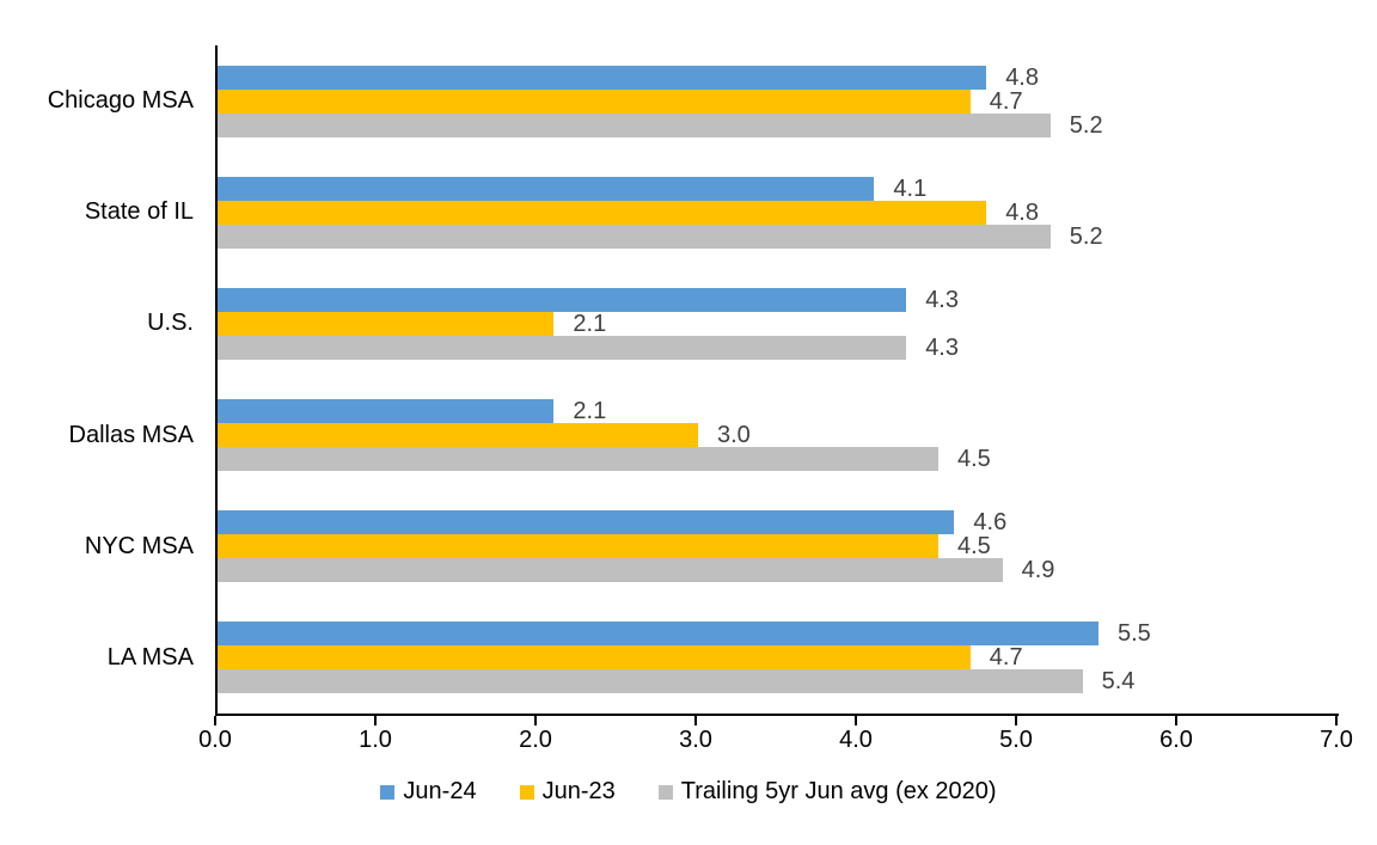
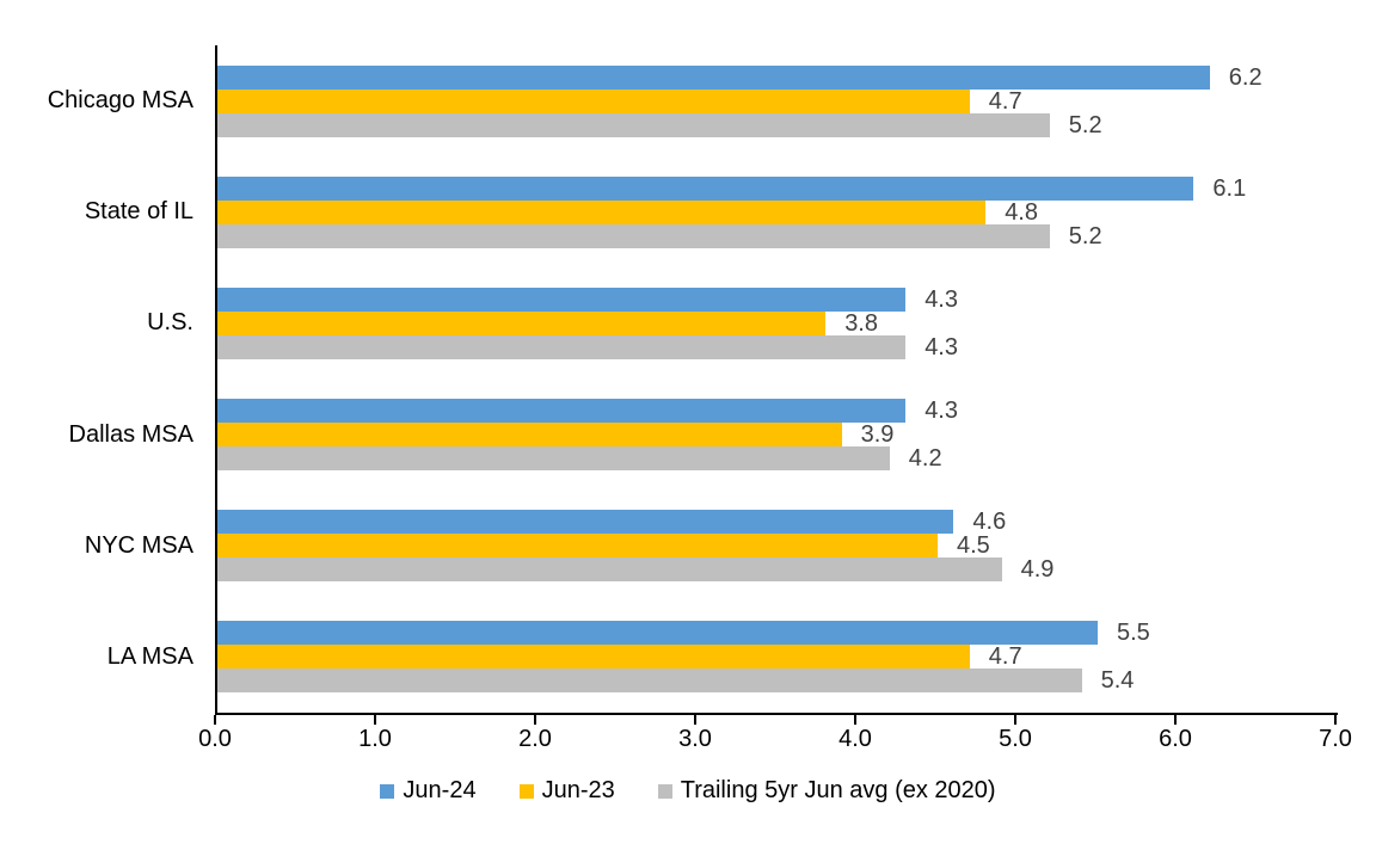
Jun-24/Chicago MSA: 4.8 -> 6.2
Jun-24/State of IL: 4.1 -> 6.1
Jun-23/U.S.: 2.1 -> 3.8
Jun-24/Dallas MSA: 2.1 -> 4.3
Jun-23/Dallas MSA: 3.0 -> 3.9
Trailing 5yr Jun avg (ex 2020)/Dallas MSA: 4.5 -> 4.2
